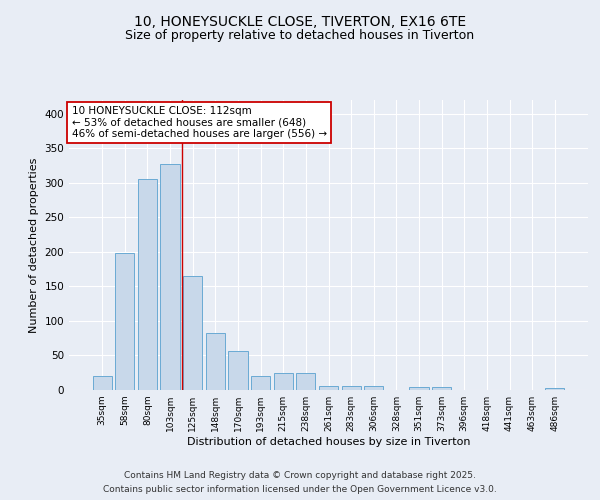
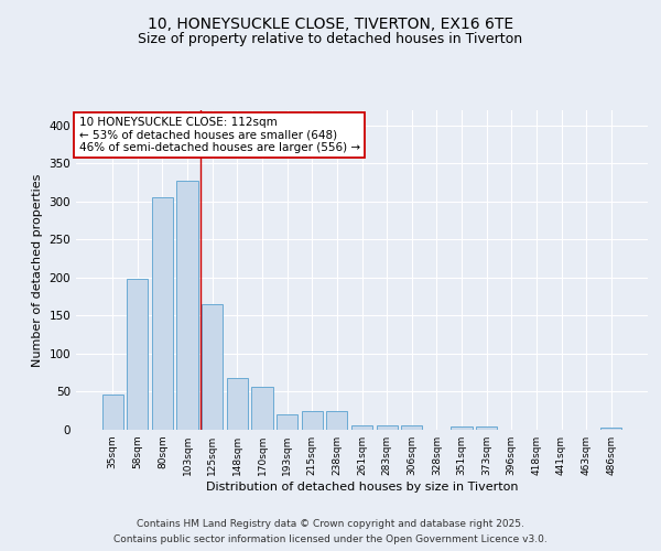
35sqm: 20 -> 46
148sqm: 83 -> 68
